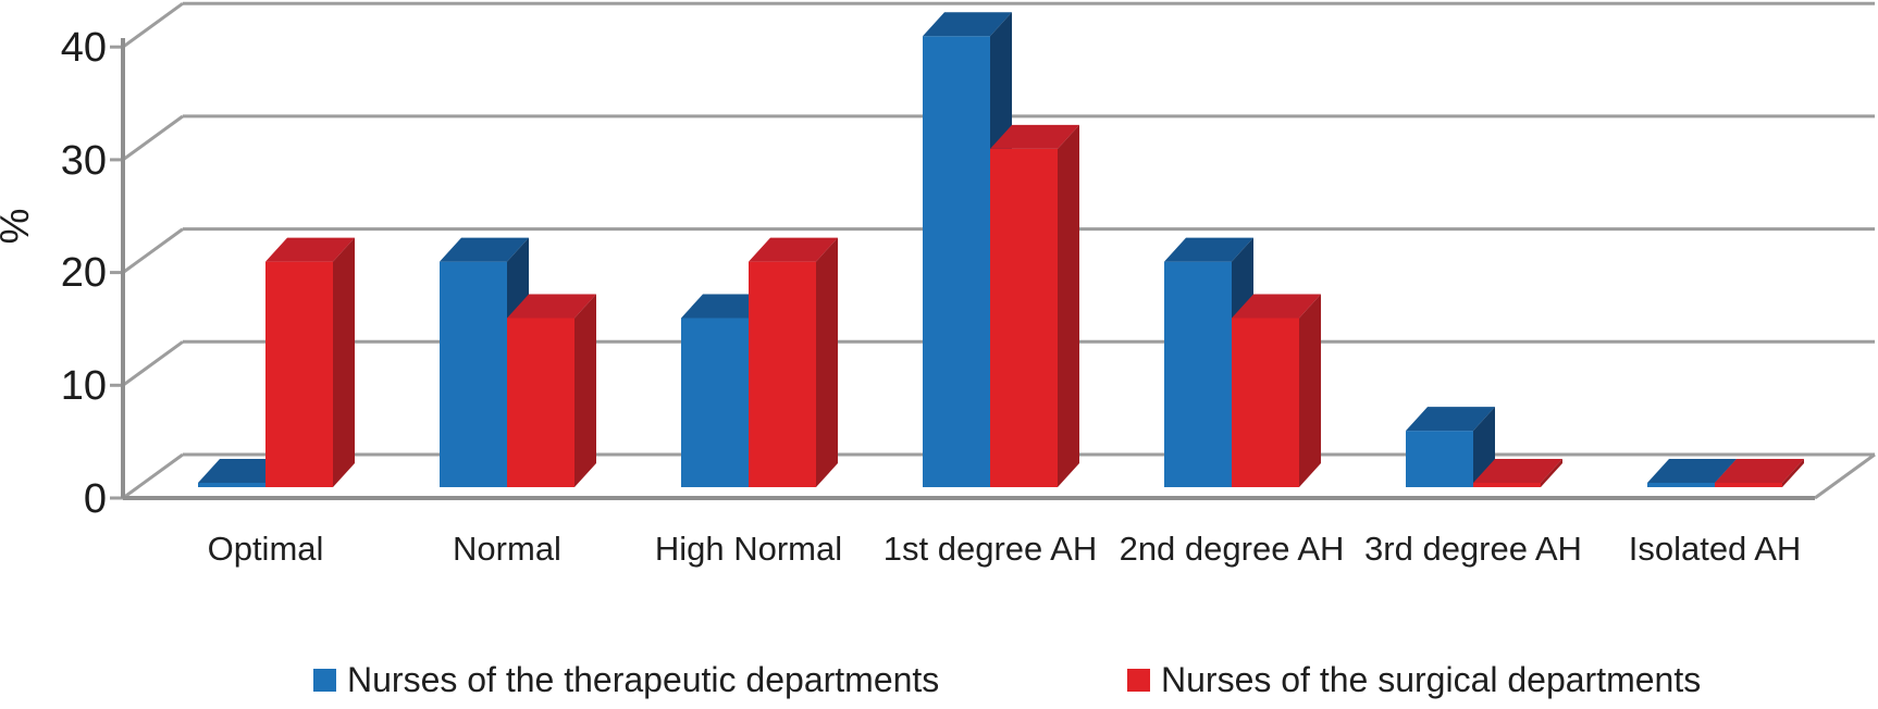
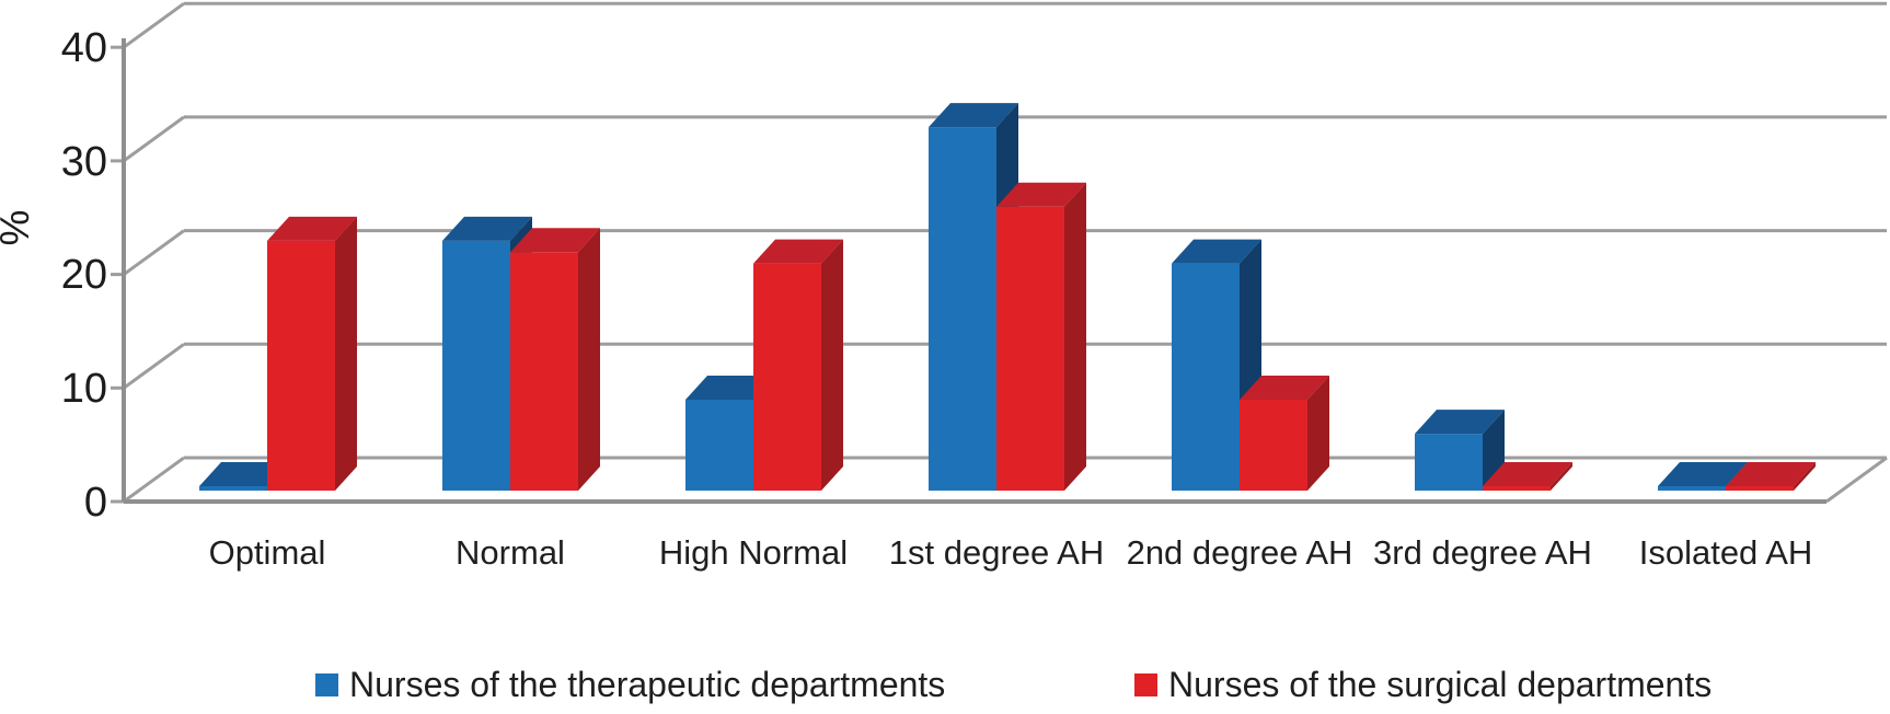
Nurses of the surgical departments/Optimal: 20 -> 22
Nurses of the therapeutic departments/Normal: 20 -> 22
Nurses of the surgical departments/Normal: 15 -> 21
Nurses of the therapeutic departments/High Normal: 15 -> 8
Nurses of the therapeutic departments/1st degree AH: 40 -> 32
Nurses of the surgical departments/1st degree AH: 30 -> 25
Nurses of the surgical departments/2nd degree AH: 15 -> 8
